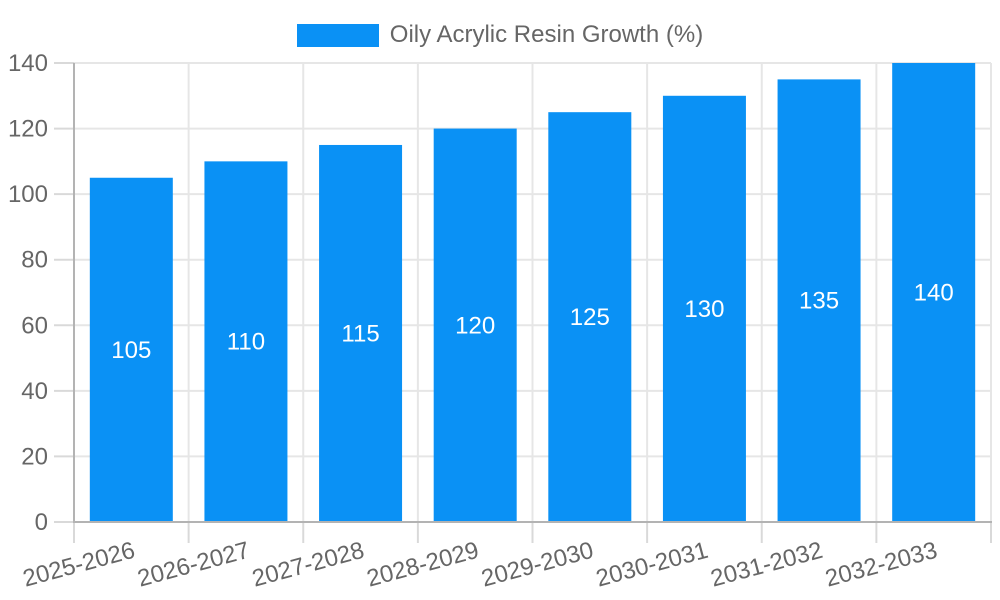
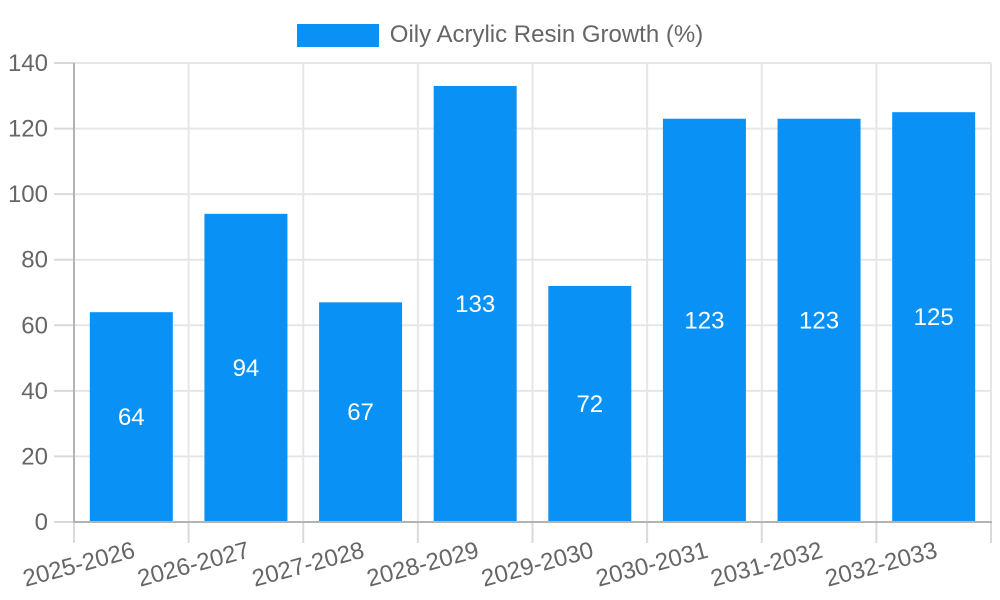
2025-2026: 105 -> 64
2026-2027: 110 -> 94
2027-2028: 115 -> 67
2028-2029: 120 -> 133
2029-2030: 125 -> 72
2030-2031: 130 -> 123
2031-2032: 135 -> 123
2032-2033: 140 -> 125
